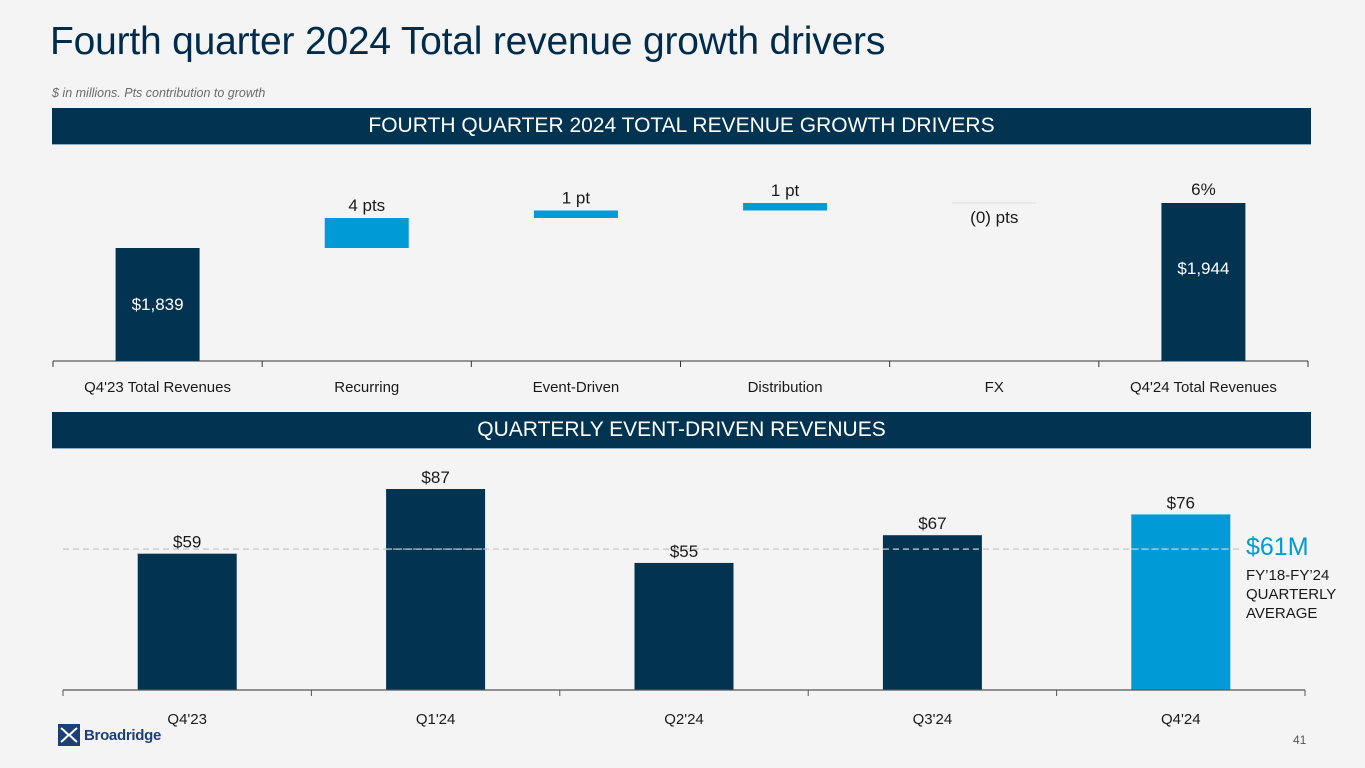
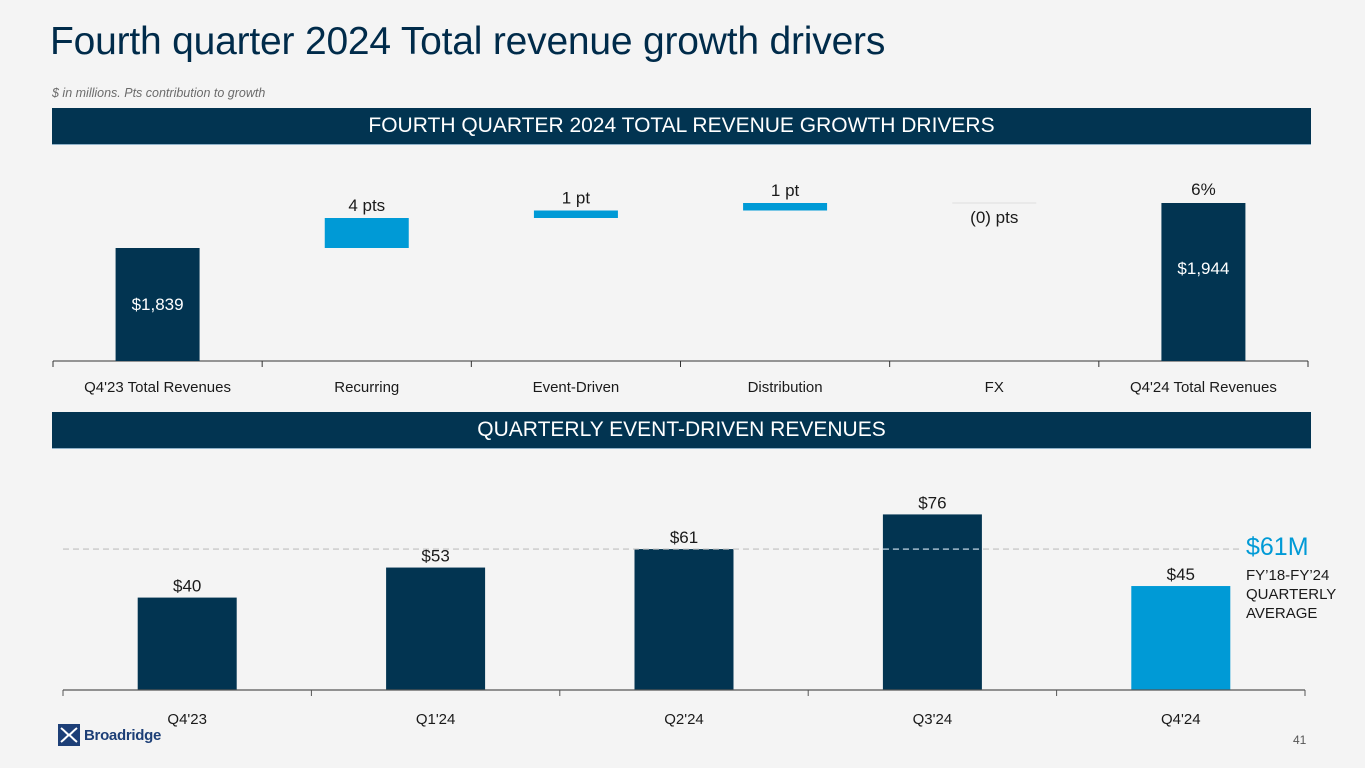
QUARTERLY EVENT-DRIVEN REVENUES/Q4'23: $59 -> $40
QUARTERLY EVENT-DRIVEN REVENUES/Q1'24: $87 -> $53
QUARTERLY EVENT-DRIVEN REVENUES/Q2'24: $55 -> $61
QUARTERLY EVENT-DRIVEN REVENUES/Q3'24: $67 -> $76
QUARTERLY EVENT-DRIVEN REVENUES/Q4'24: $76 -> $45
